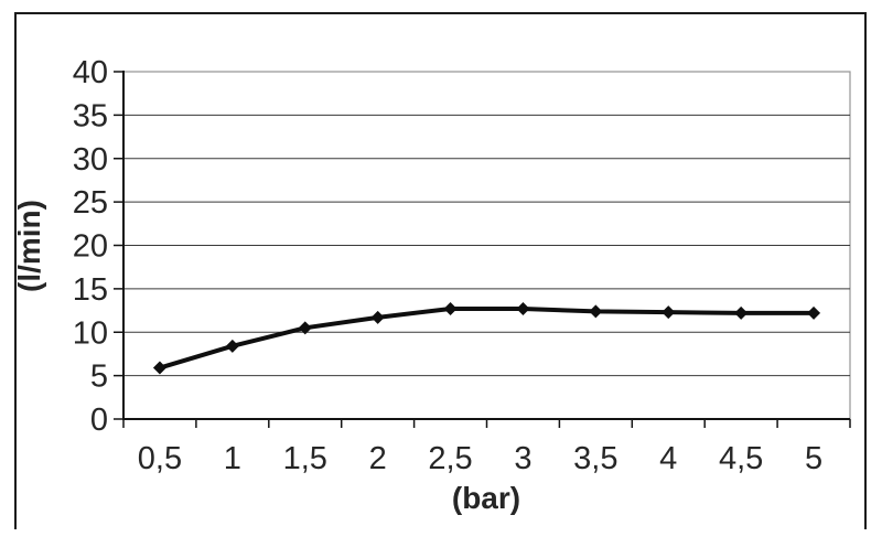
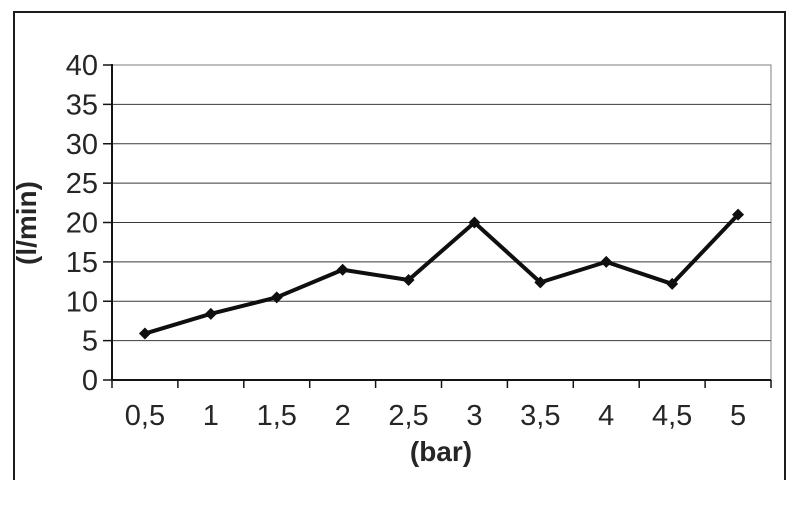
2: 12 -> 14
3: 13 -> 20
4: 12 -> 15
5: 12 -> 21
